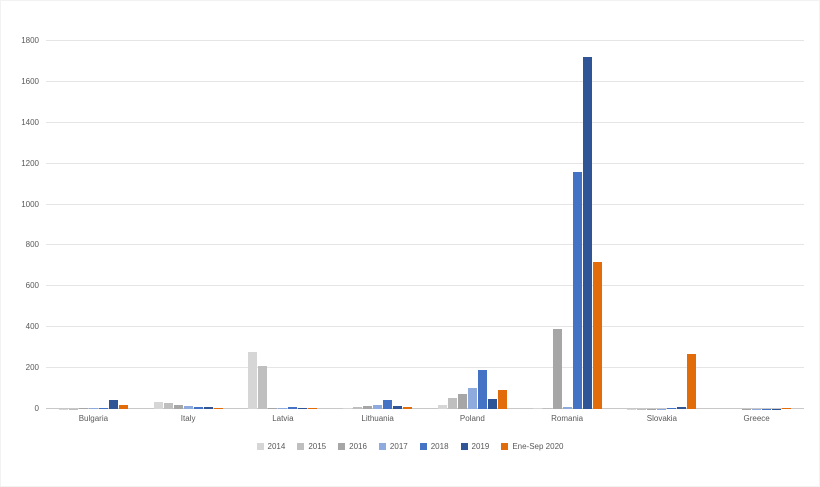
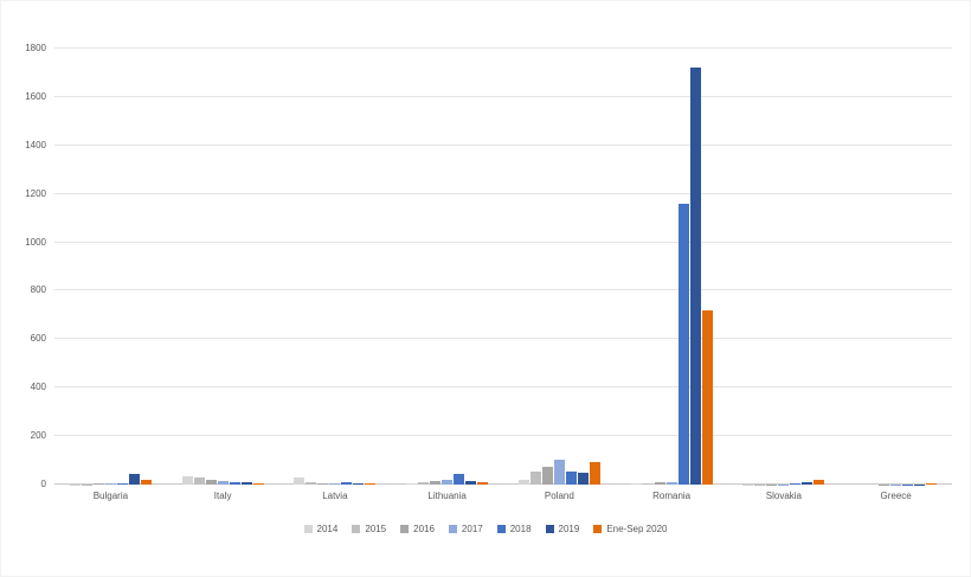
2014/Latvia: 280 -> 30
2015/Latvia: 210 -> 10
2018/Poland: 190 -> 60
2016/Romania: 390 -> 10
Ene-Sep 2020/Slovakia: 270 -> 20
